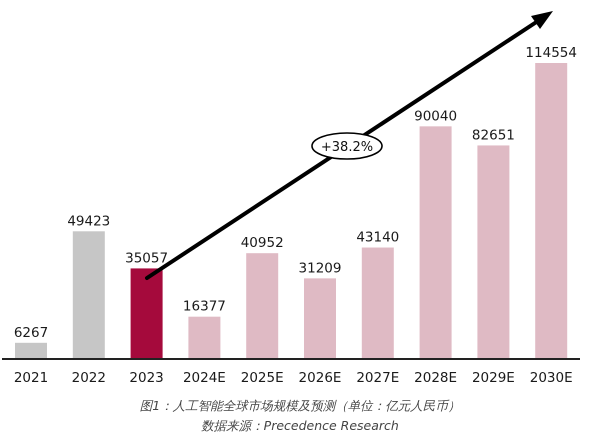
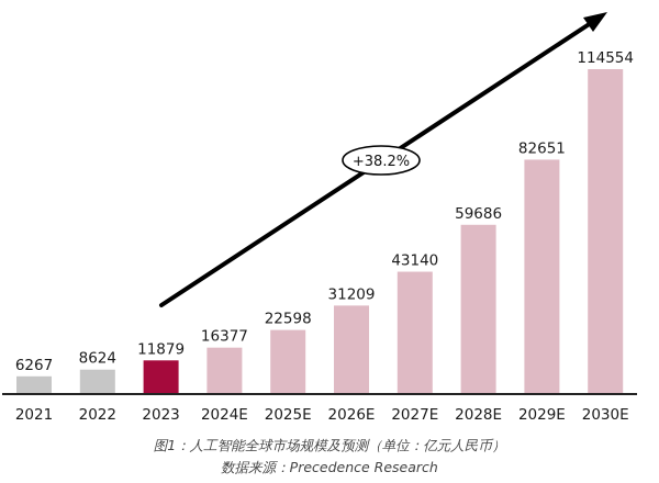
2022: 49423 -> 8624
2023: 35057 -> 11879
2025E: 40952 -> 22598
2028E: 90040 -> 59686
